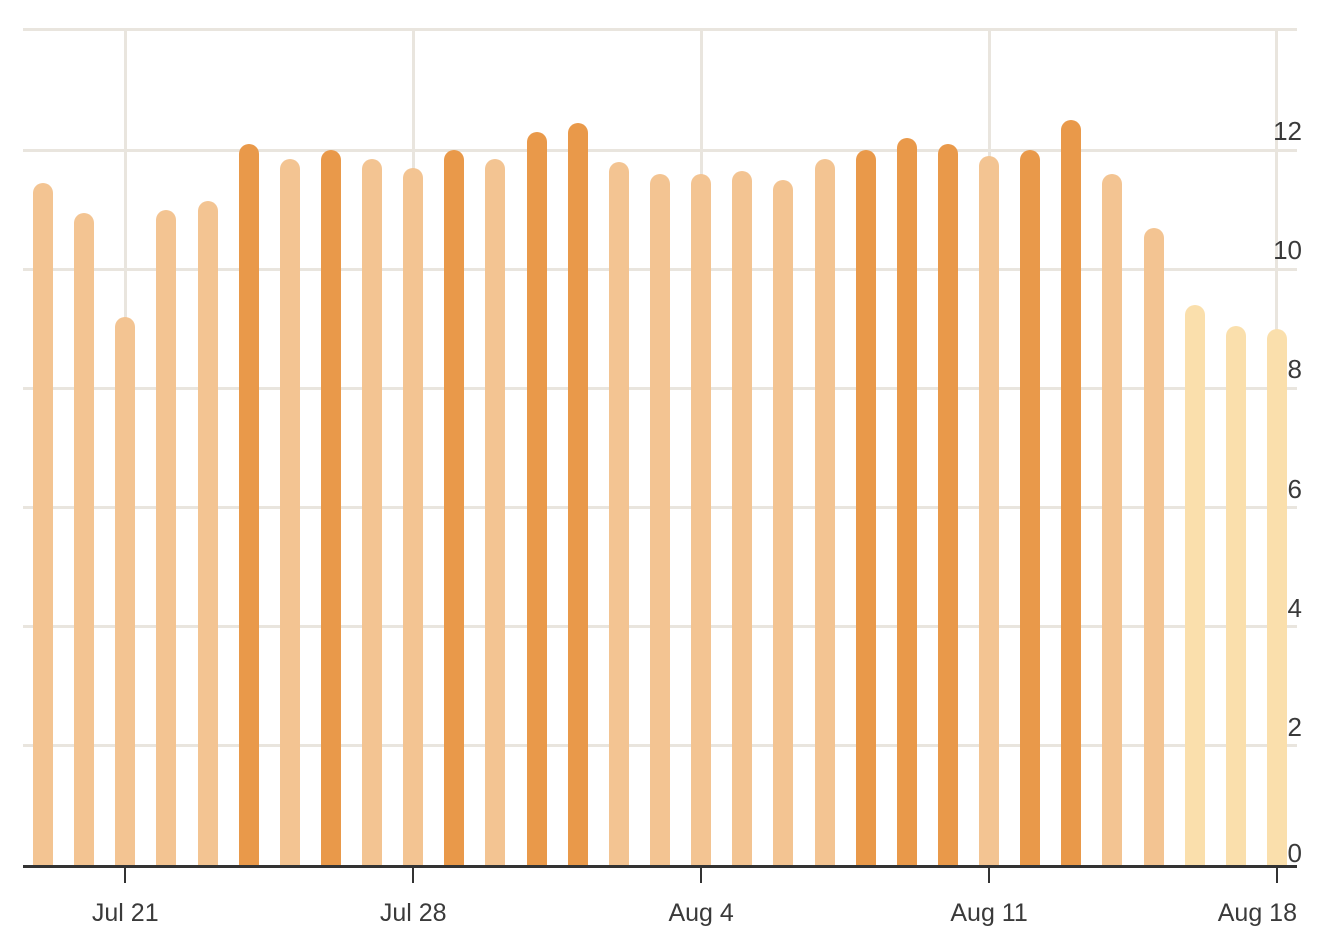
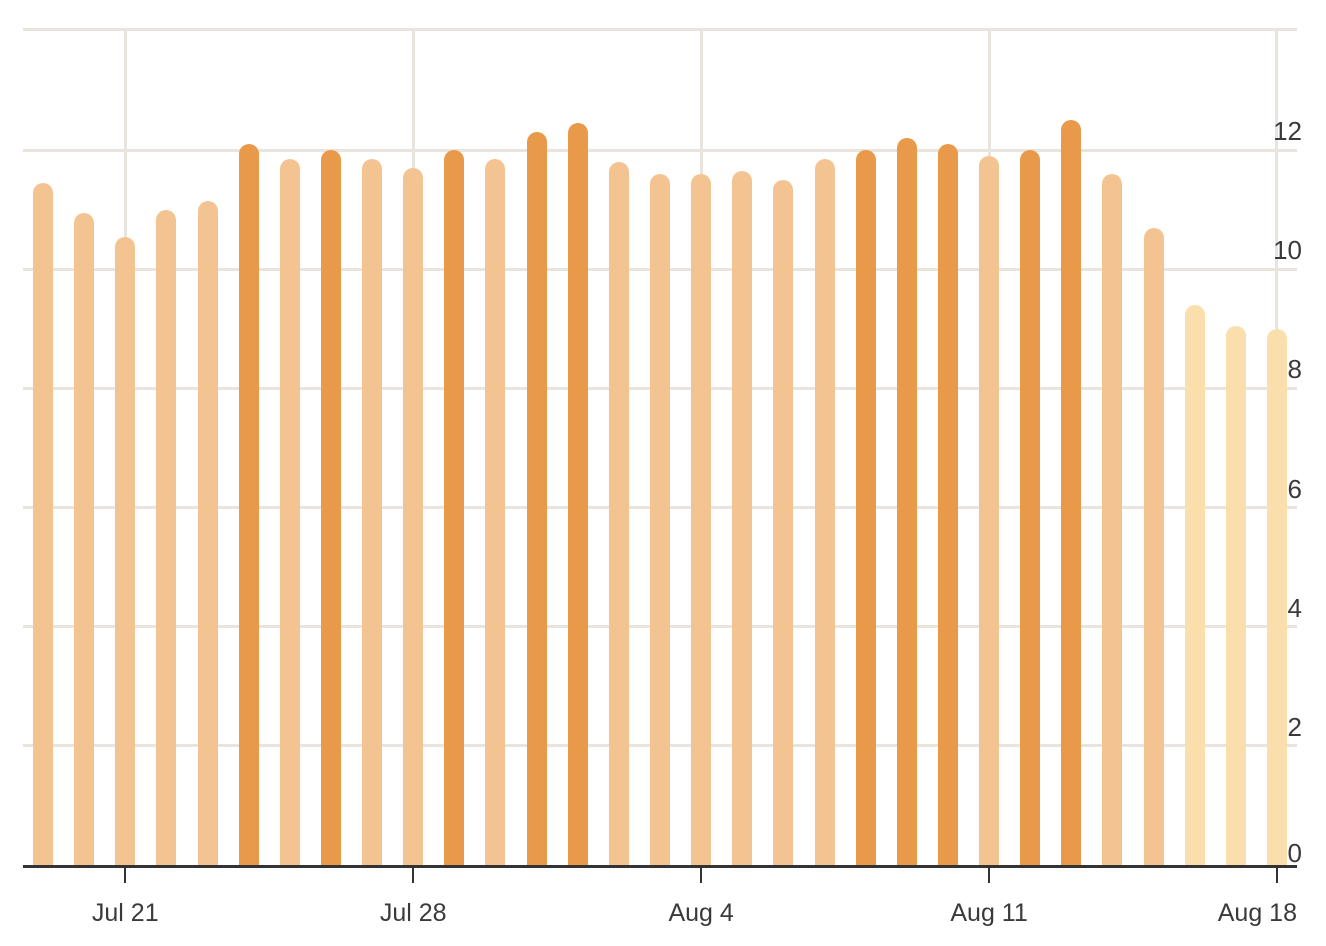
Jul 21: 9.2 -> 10.6
